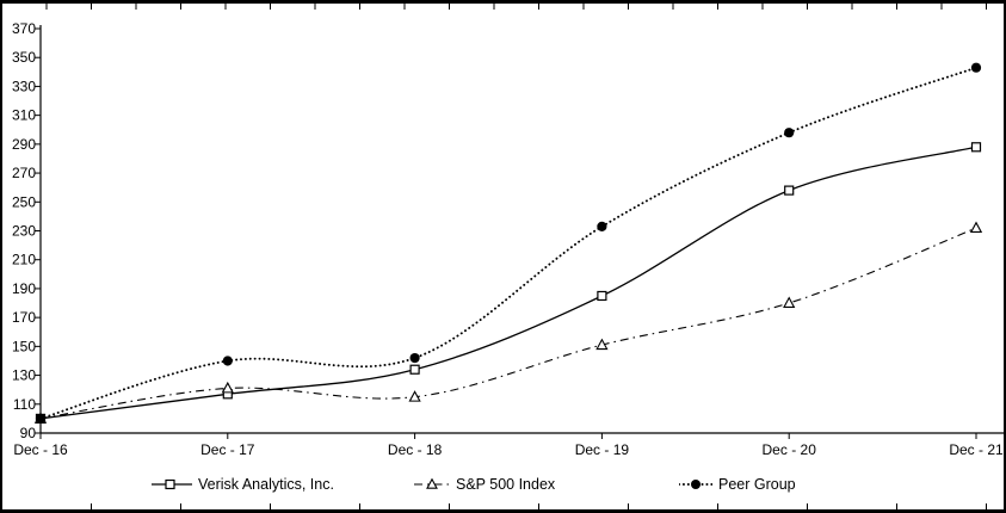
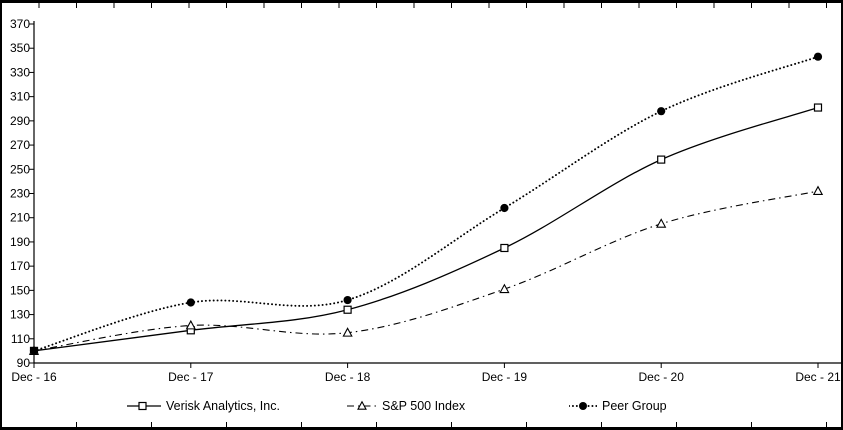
Peer Group/Dec - 19: 233 -> 218
S&P 500 Index/Dec - 20: 180 -> 205
Verisk Analytics, Inc./Dec - 21: 288 -> 301
